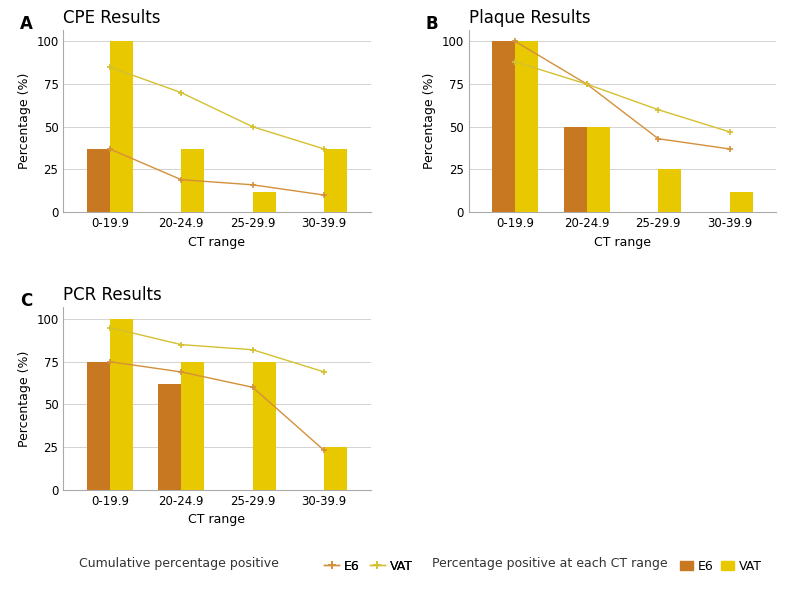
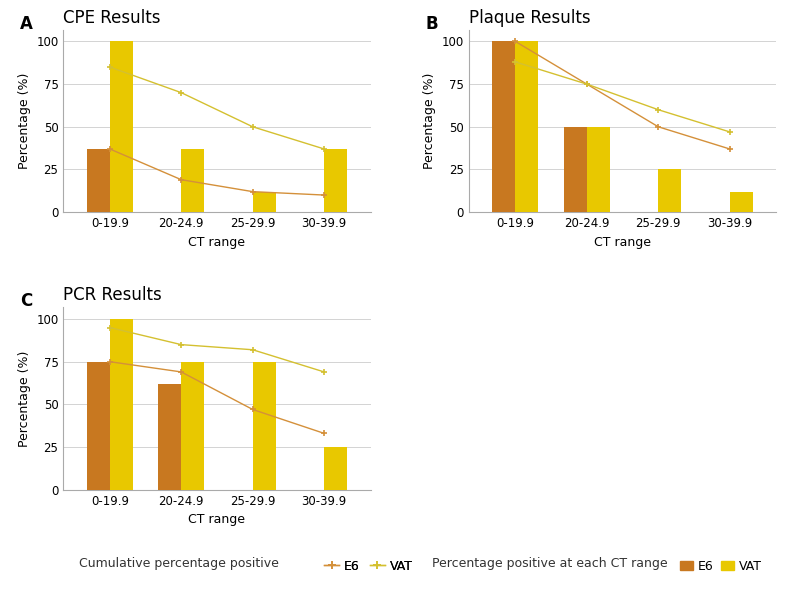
CPE Results/E6/25-29.9: 16 -> 12
Plaque Results/E6/25-29.9: 43 -> 50
PCR Results/E6/25-29.9: 60 -> 47
PCR Results/E6/30-39.9: 23 -> 33
